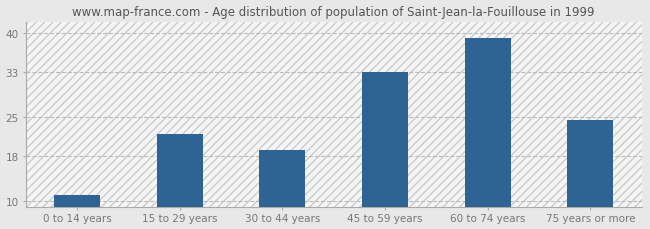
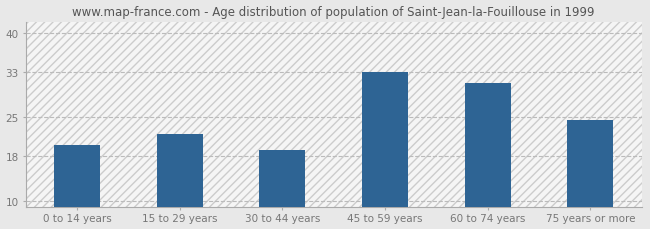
0 to 14 years: 11.0 -> 20.0
60 to 74 years: 39.0 -> 31.0
